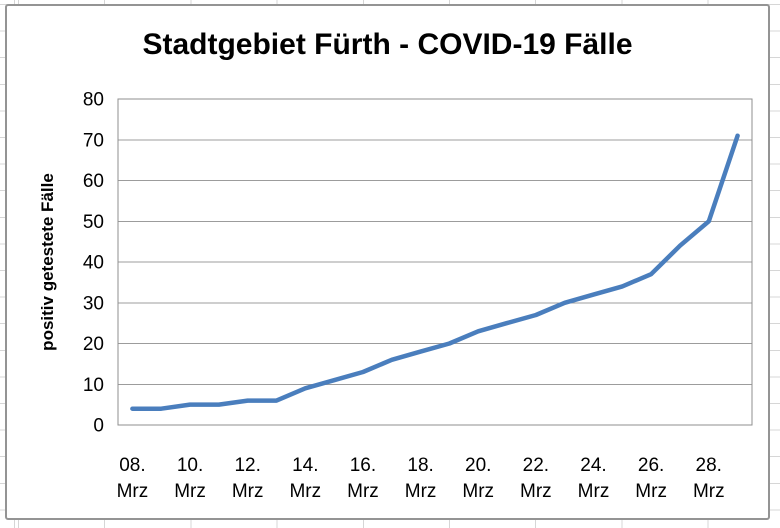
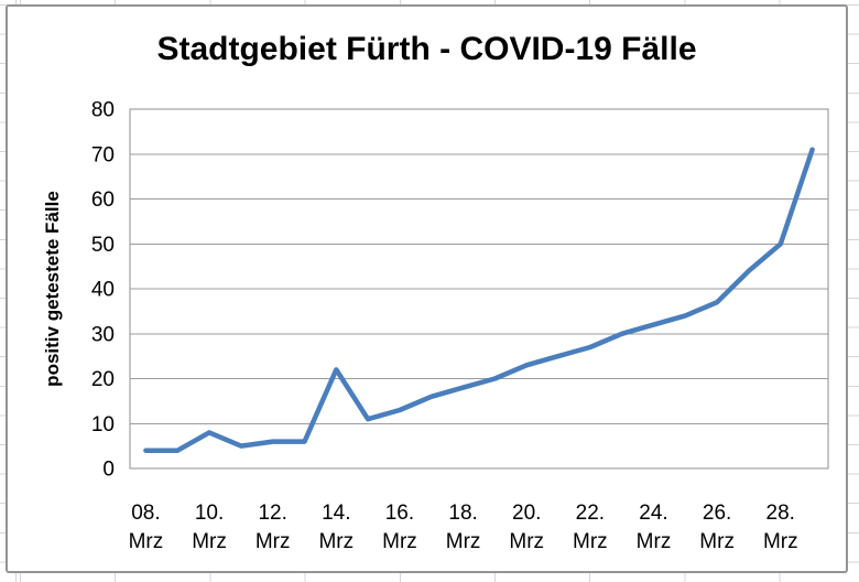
10. Mrz: 5 -> 8
14. Mrz: 9 -> 22
